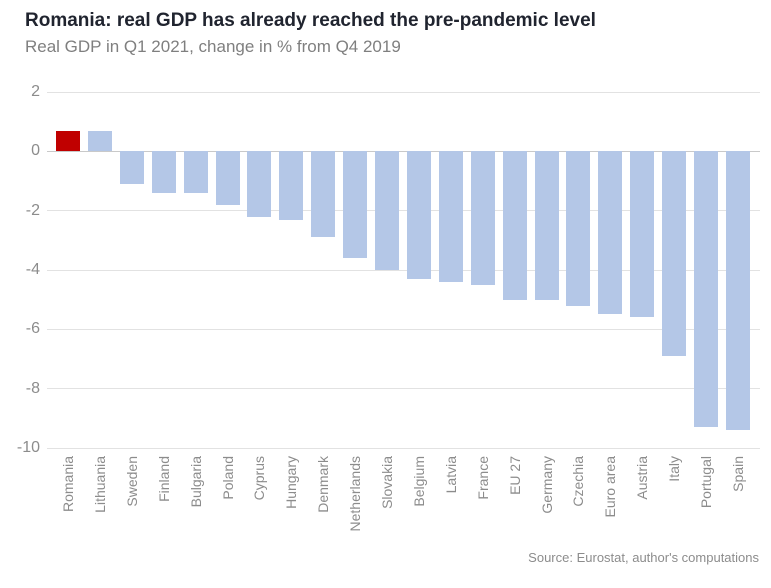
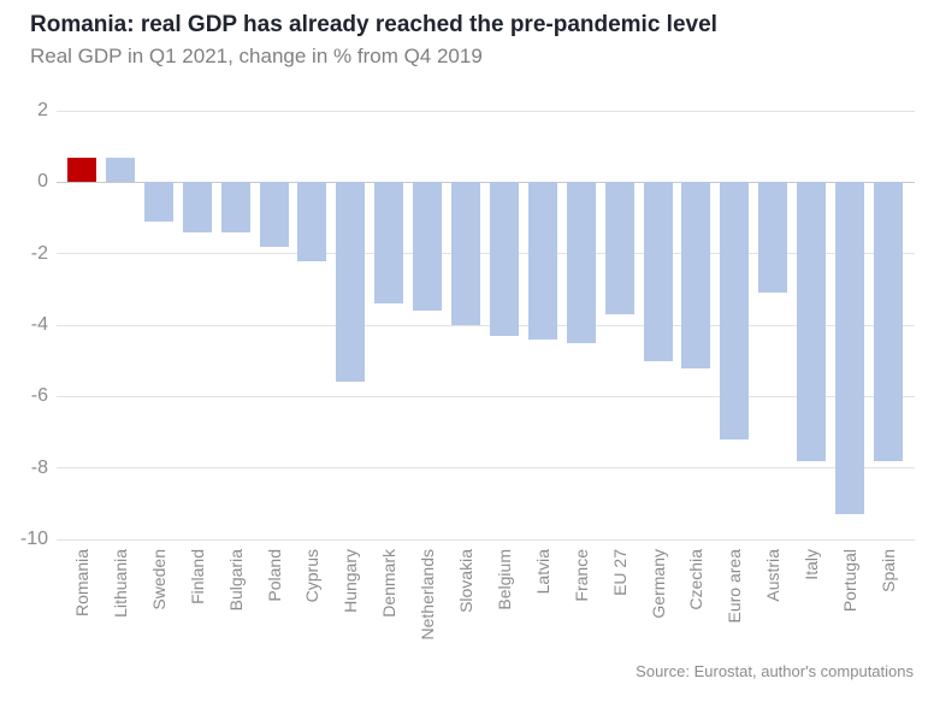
Hungary: -2.3 -> -5.6
Denmark: -2.9 -> -3.4
EU 27: -5.0 -> -3.7
Euro area: -5.5 -> -7.2
Austria: -5.6 -> -3.1
Italy: -6.9 -> -7.8
Spain: -9.4 -> -7.8
